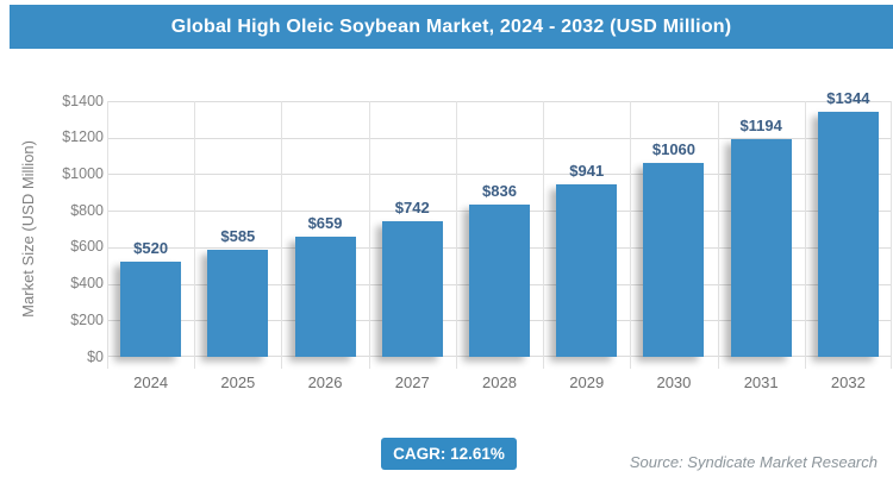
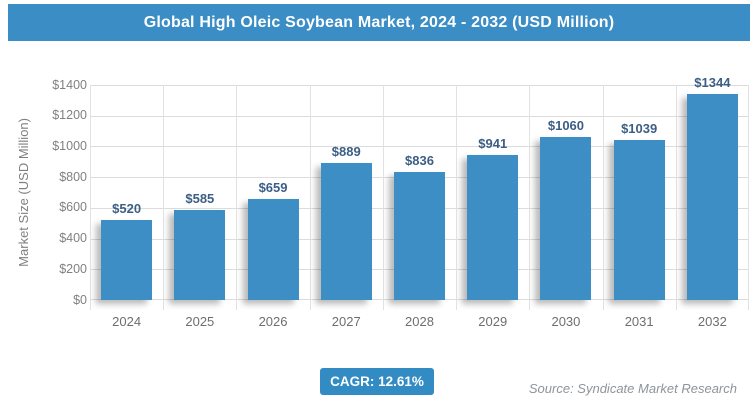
2027: $742 -> $889
2031: $1194 -> $1039
